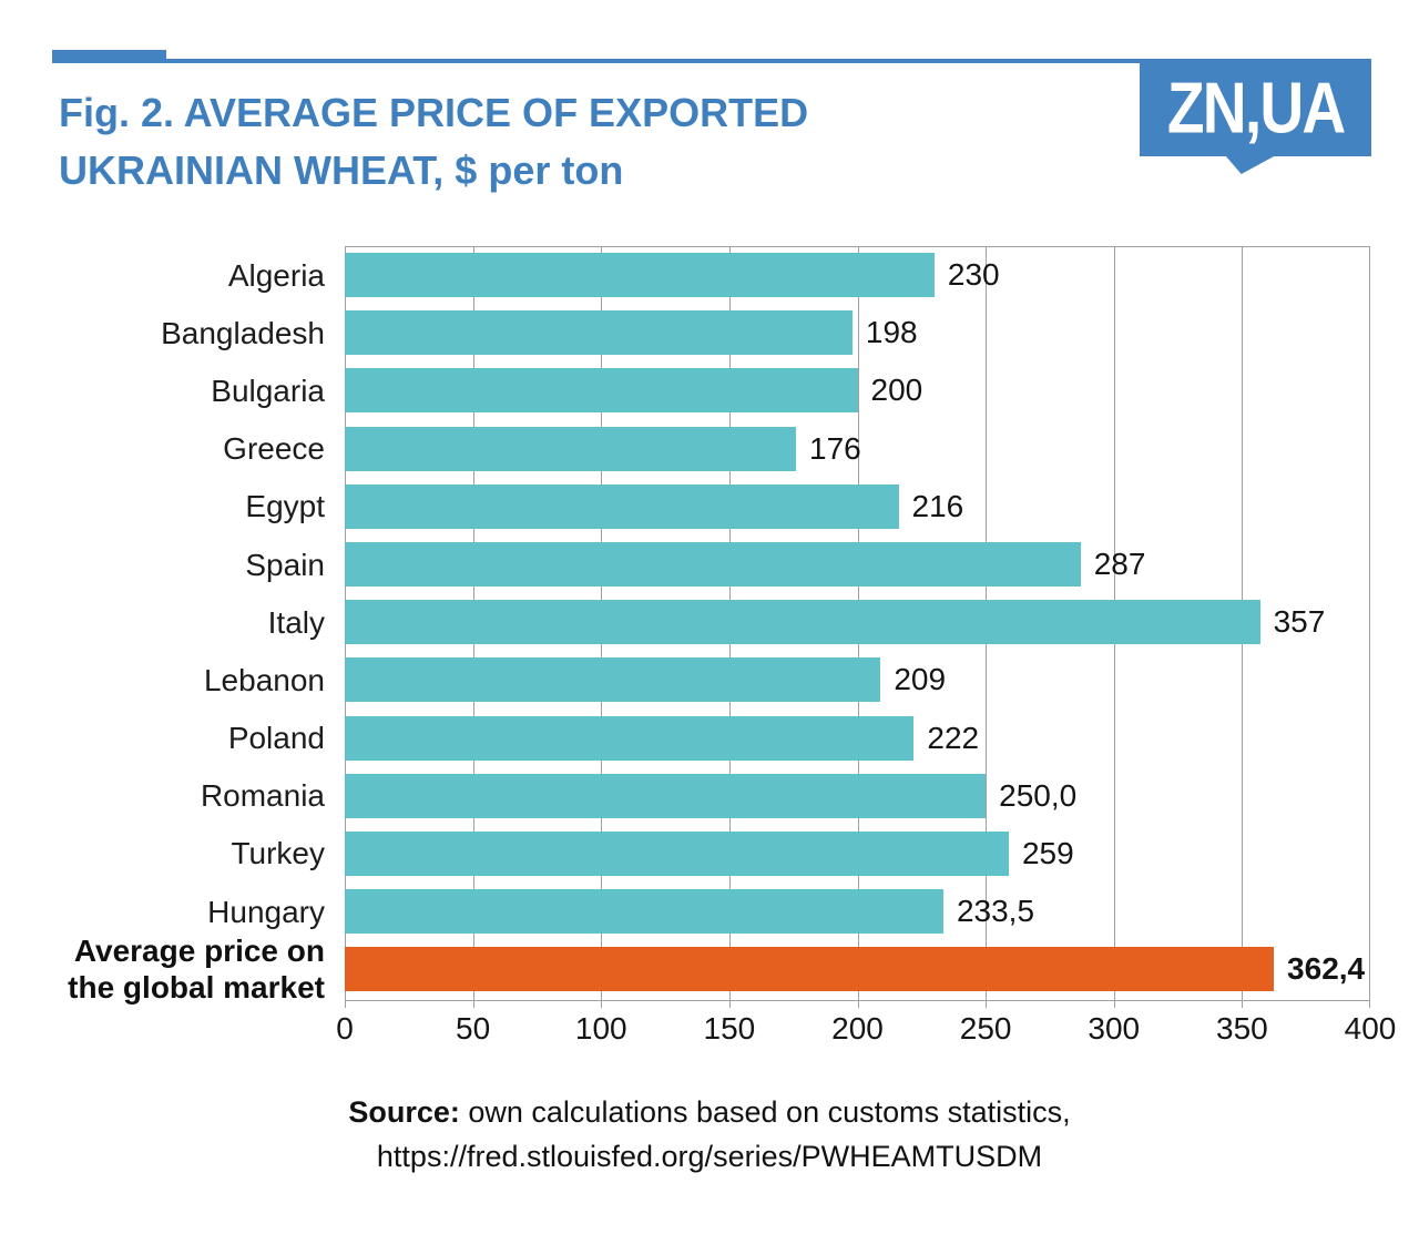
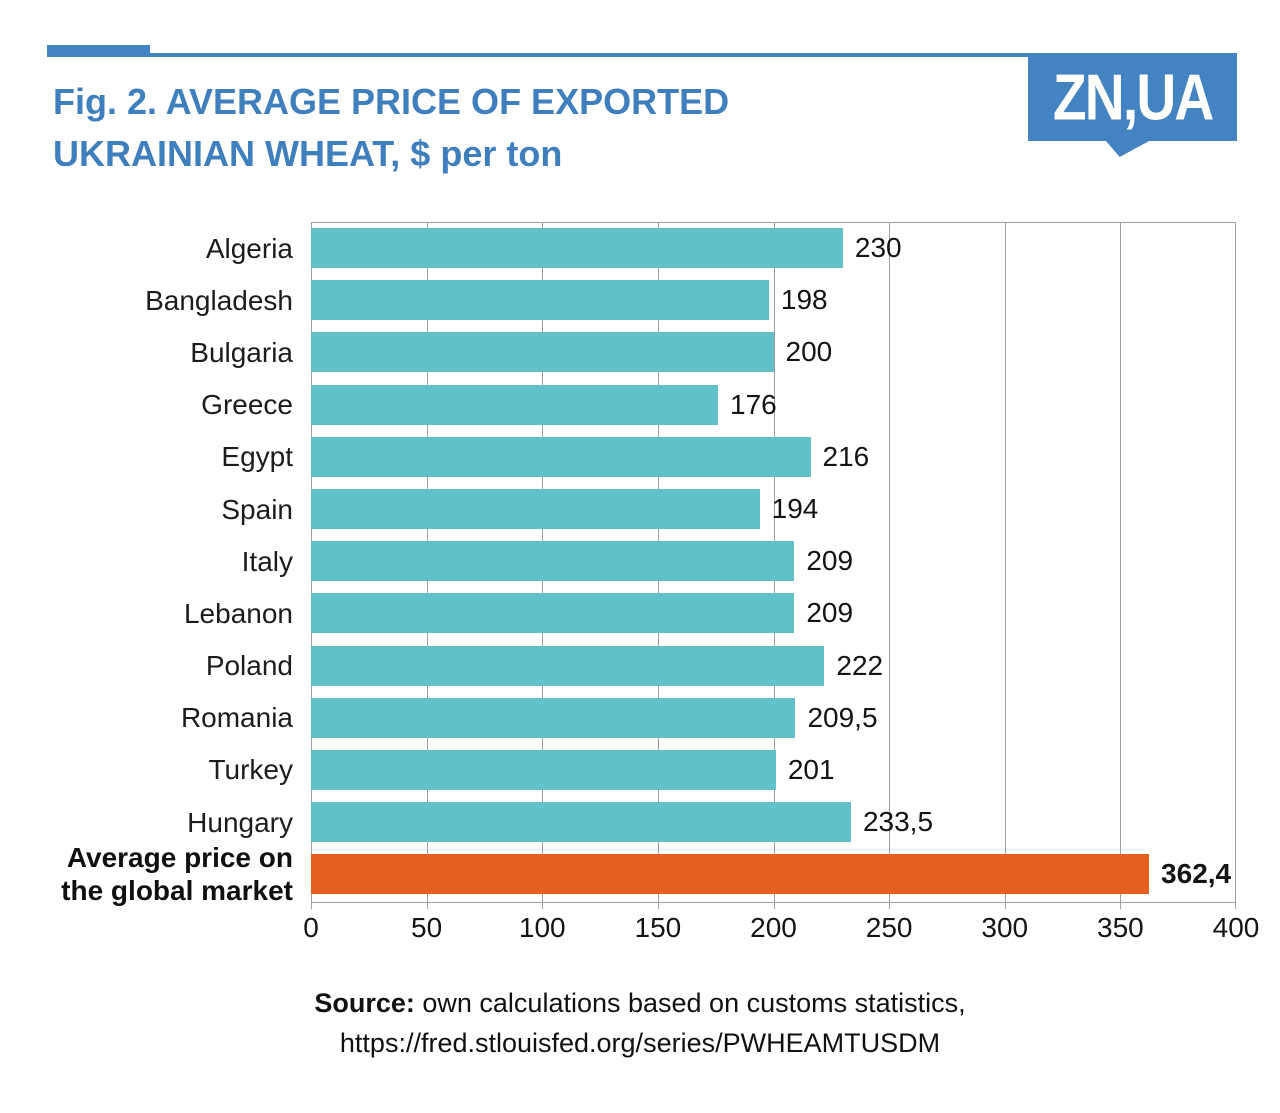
Spain: 287 -> 194
Italy: 357 -> 209
Romania: 250,0 -> 209,5
Turkey: 259 -> 201
